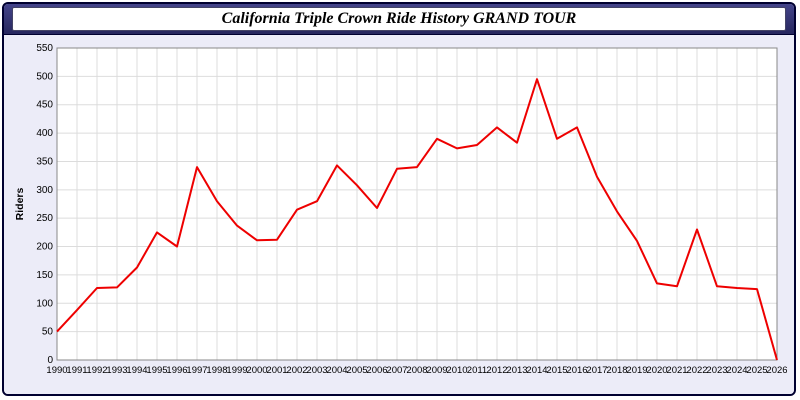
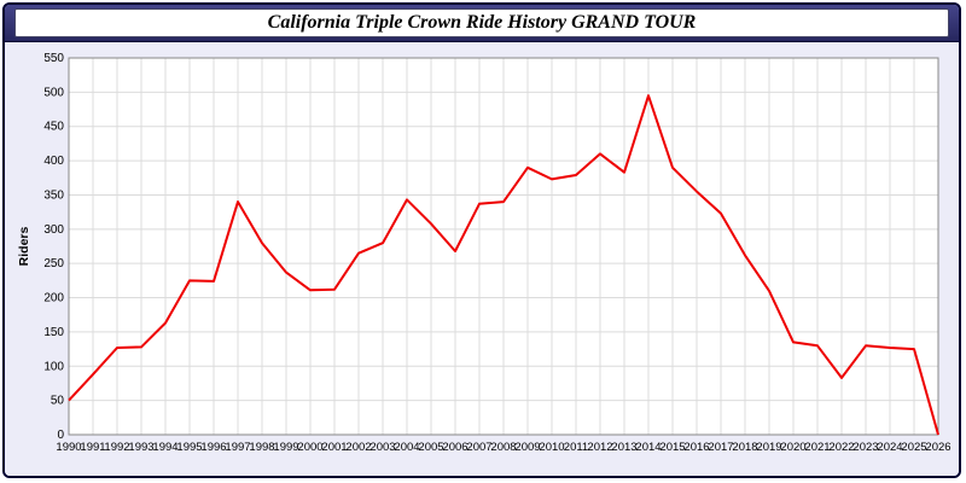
1996: 200 -> 220
2016: 410 -> 360
2022: 230 -> 80
